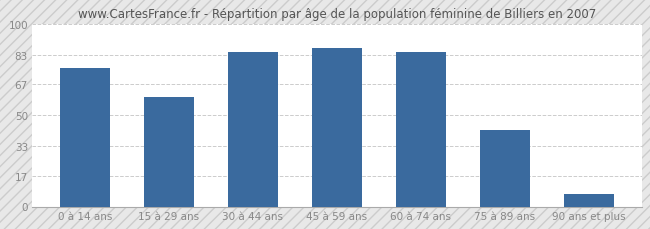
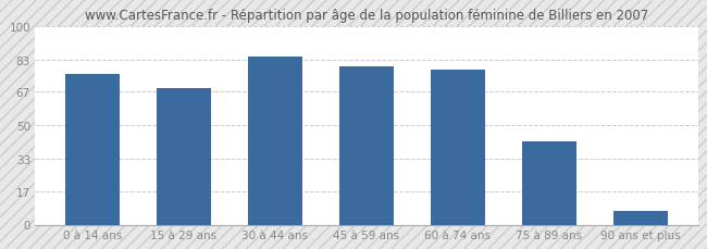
15 à 29 ans: 60 -> 69
45 à 59 ans: 87 -> 80
60 à 74 ans: 85 -> 78
